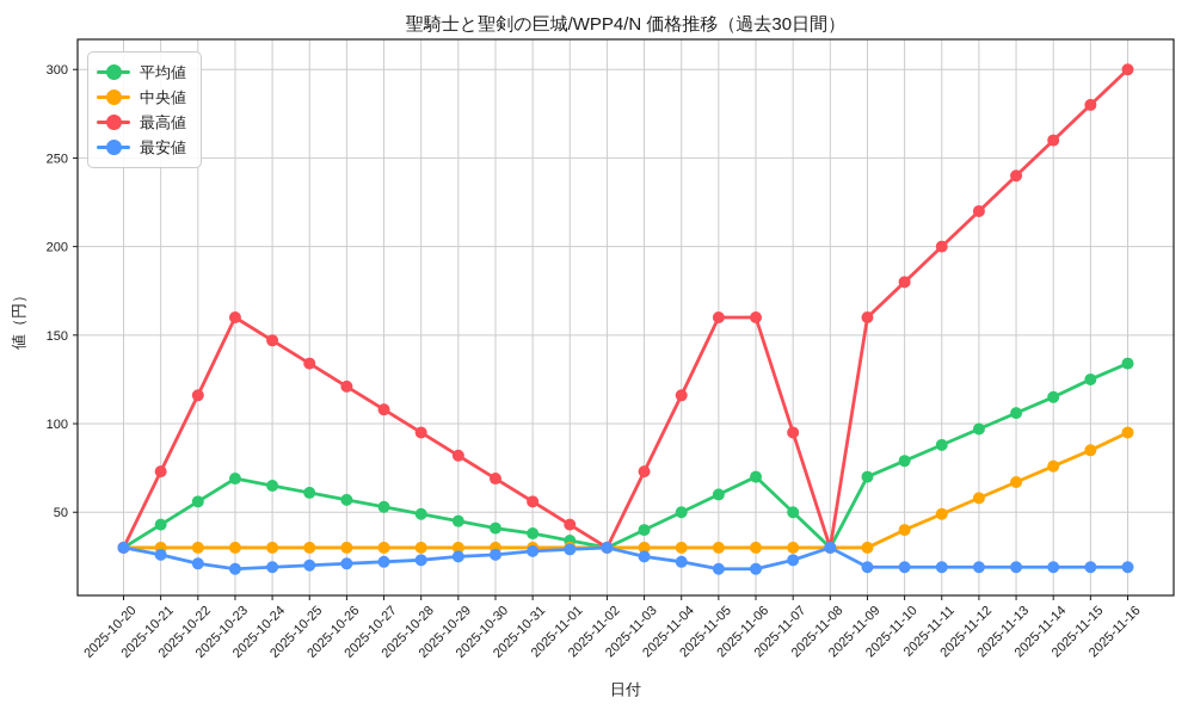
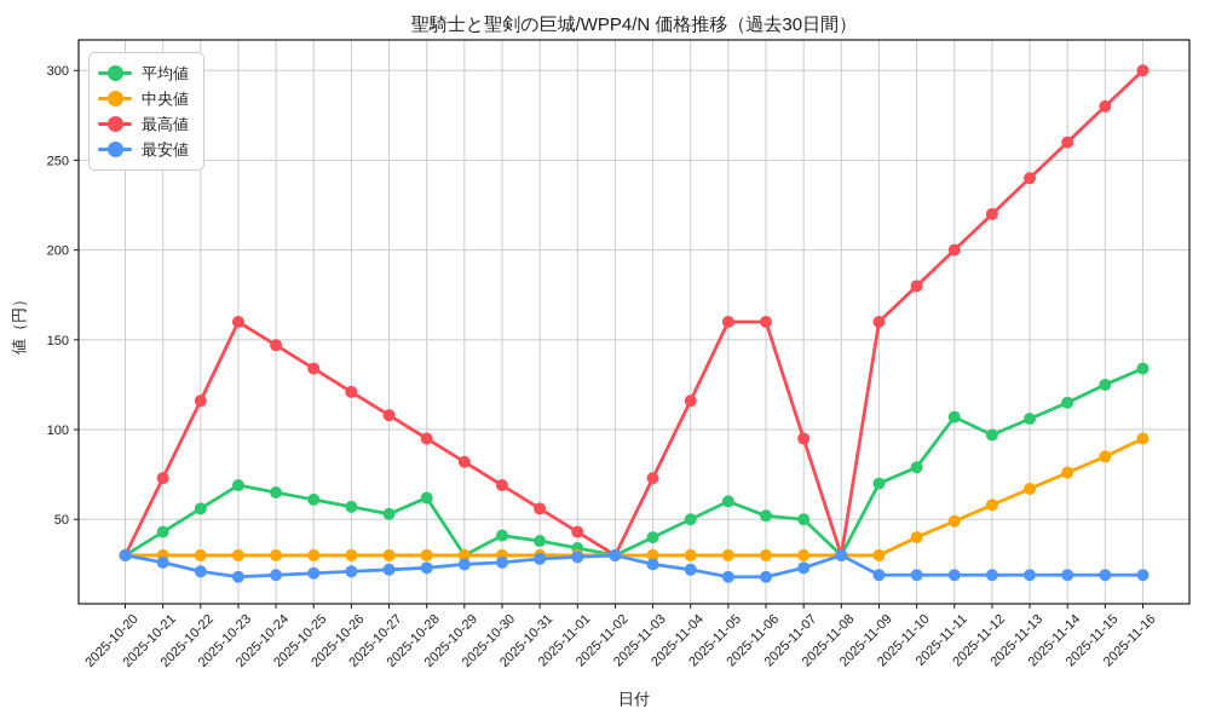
平均値/2025-10-28: 49 -> 62
平均値/2025-10-29: 45 -> 30
平均値/2025-11-06: 70 -> 52
平均値/2025-11-11: 88 -> 107
